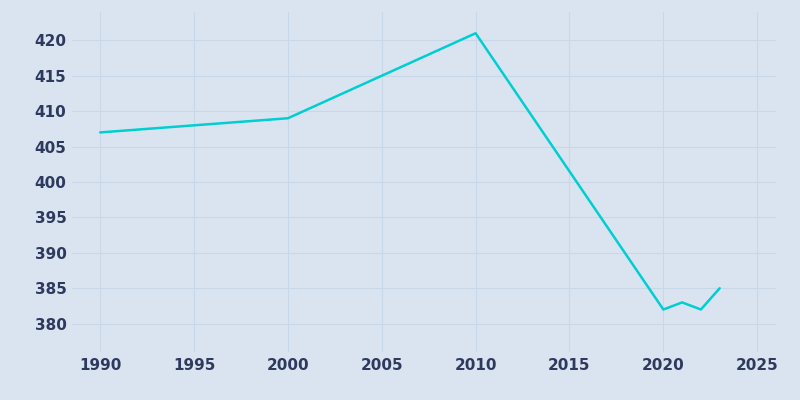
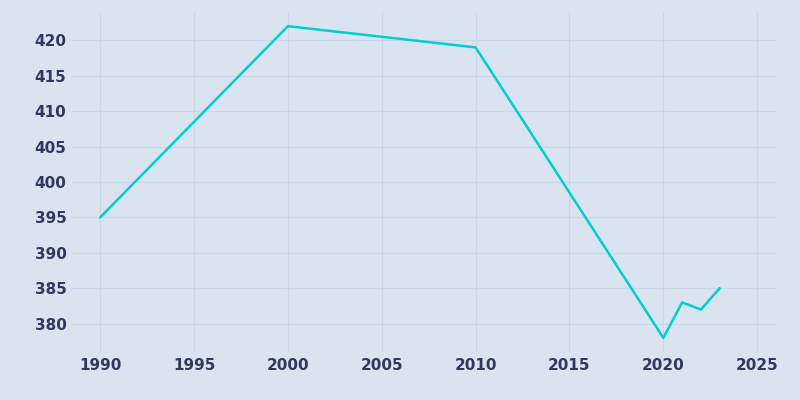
1990: 407 -> 395
2000: 409 -> 422
2010: 421 -> 419
2020: 382 -> 378
